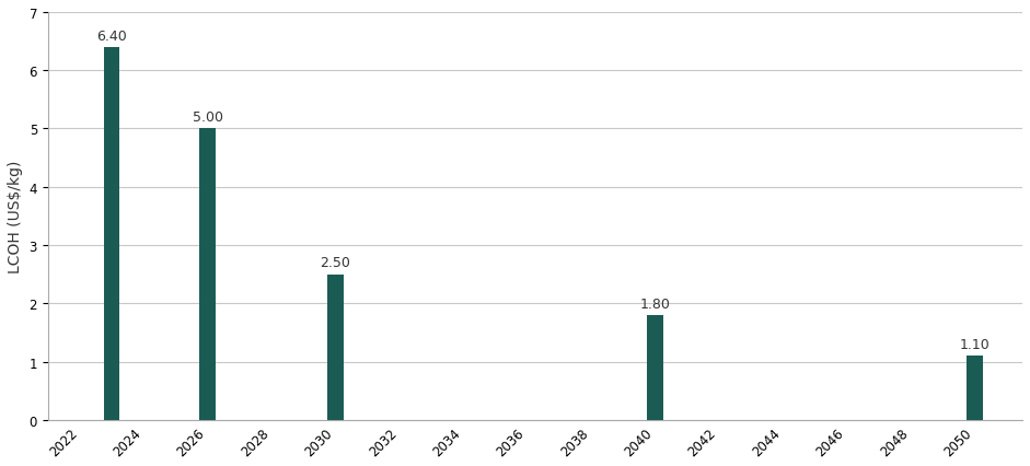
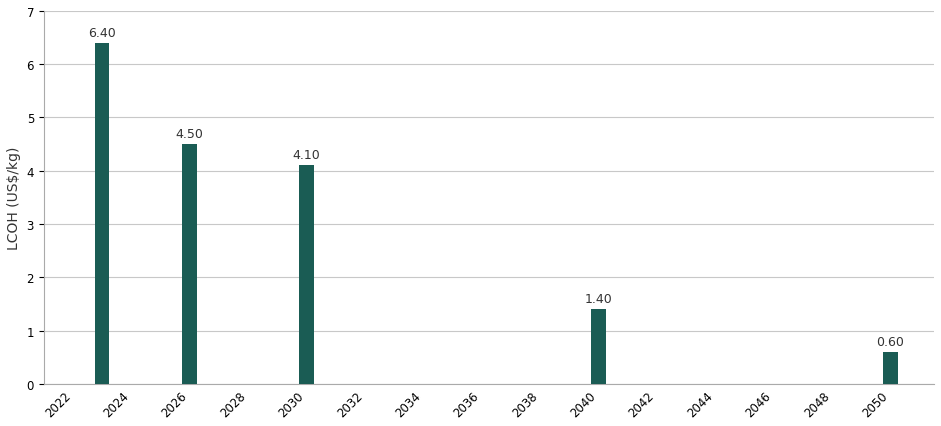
2026: 5.00 -> 4.50
2030: 2.50 -> 4.10
2040: 1.80 -> 1.40
2050: 1.10 -> 0.60
